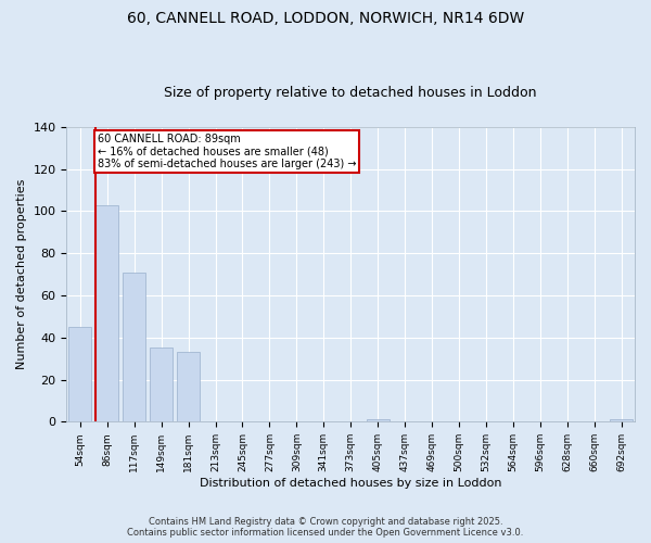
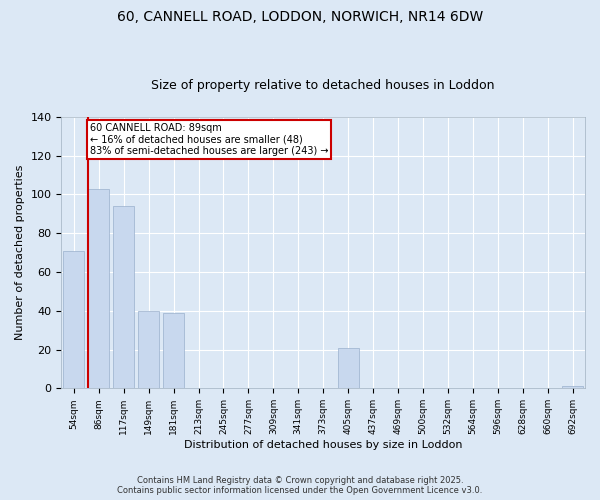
54sqm: 45 -> 71
117sqm: 71 -> 94
149sqm: 35 -> 40
181sqm: 33 -> 39
405sqm: 1 -> 21
